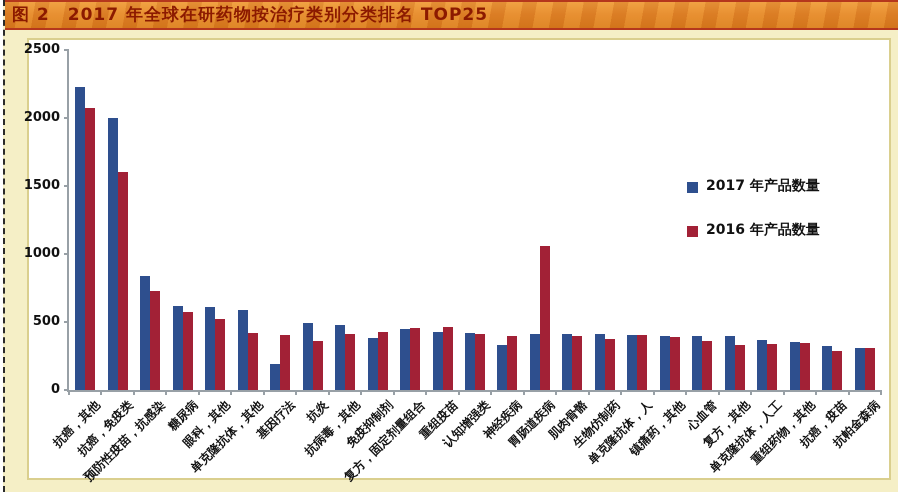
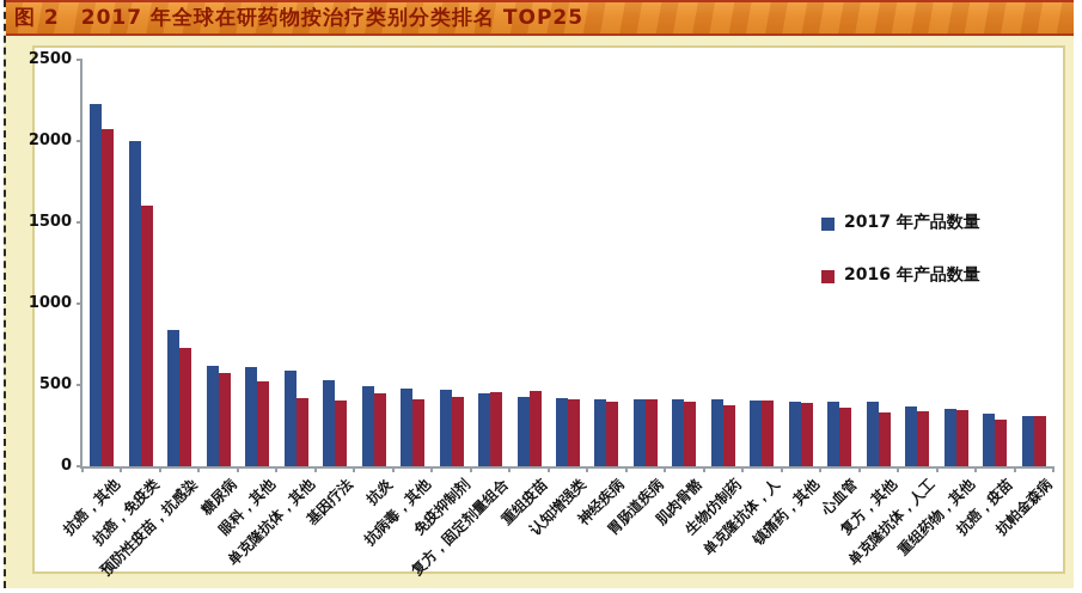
2017 年产品数量/基因疗法: 190 -> 530
2016 年产品数量/抗炎: 360 -> 450
2017 年产品数量/免疫抑制剂: 380 -> 470
2017 年产品数量/神经疾病: 330 -> 420
2016 年产品数量/胃肠道疾病: 1060 -> 420
